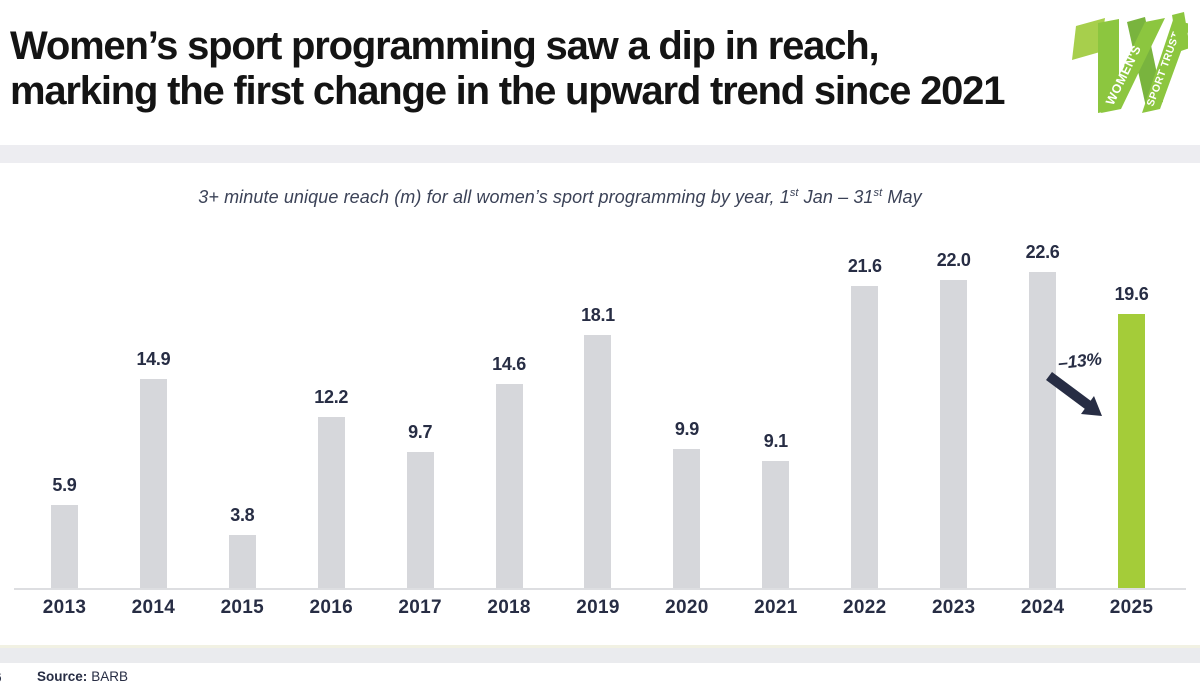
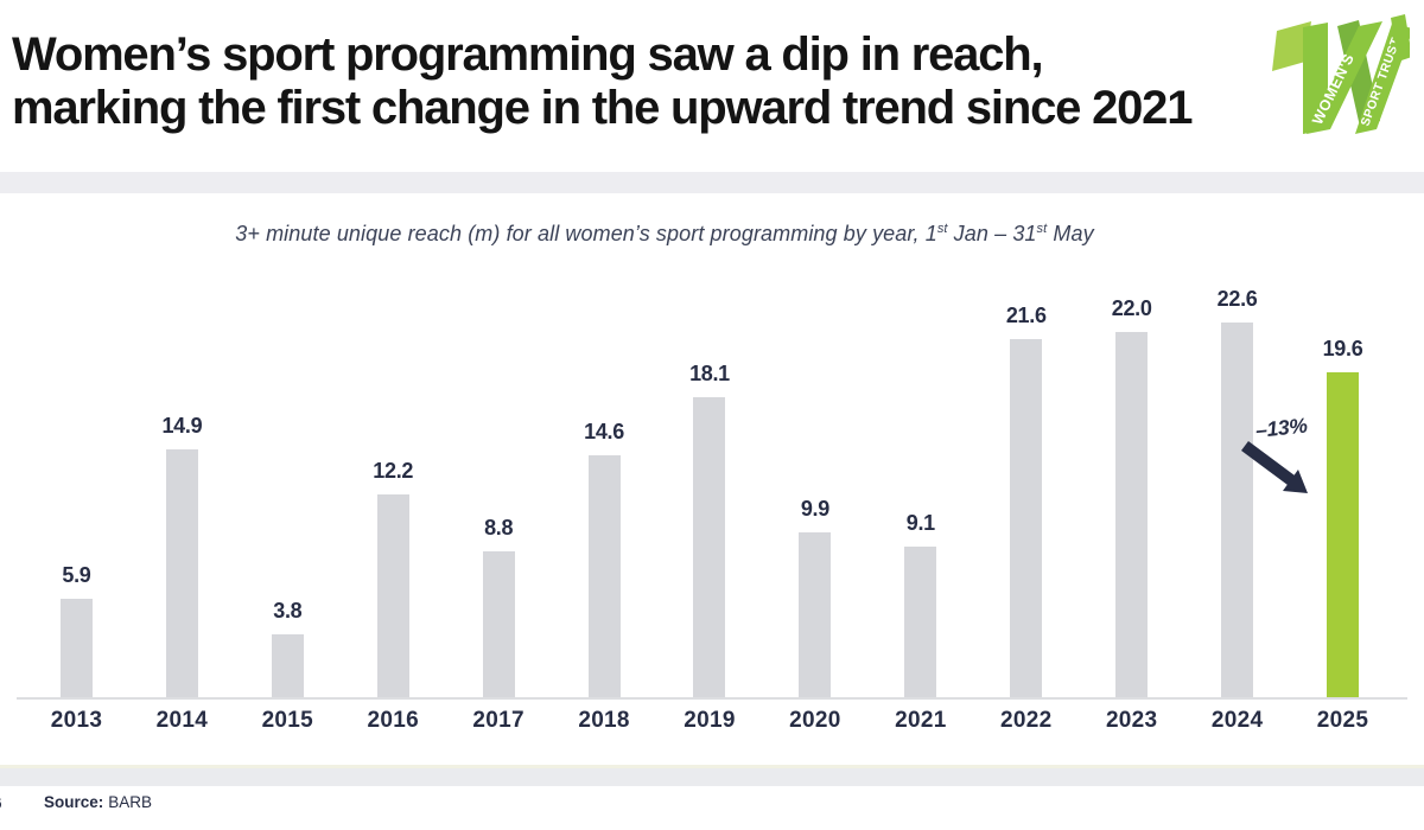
2017: 9.7 -> 8.8
